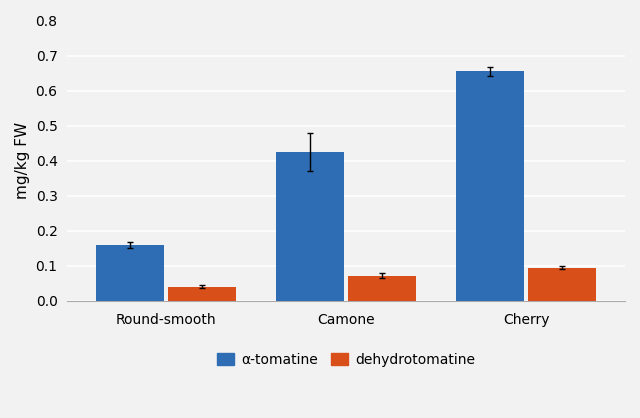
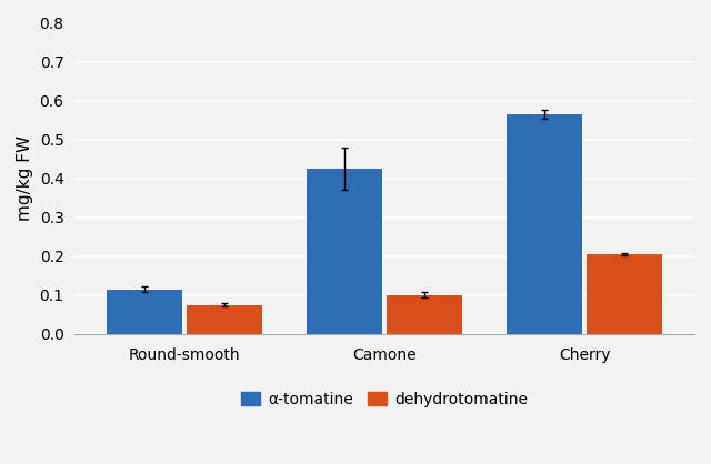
α-tomatine/Round-smooth: 0.160 -> 0.115
dehydrotomatine/Round-smooth: 0.040 -> 0.075
dehydrotomatine/Camone: 0.072 -> 0.100
α-tomatine/Cherry: 0.655 -> 0.565
dehydrotomatine/Cherry: 0.095 -> 0.205
